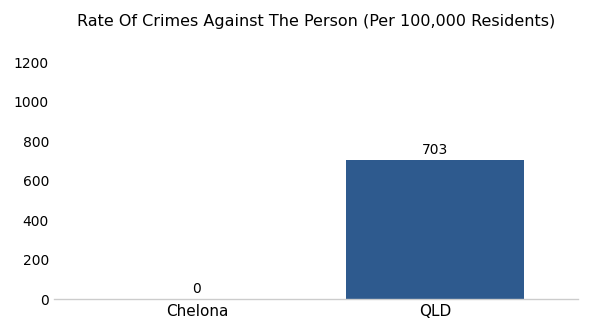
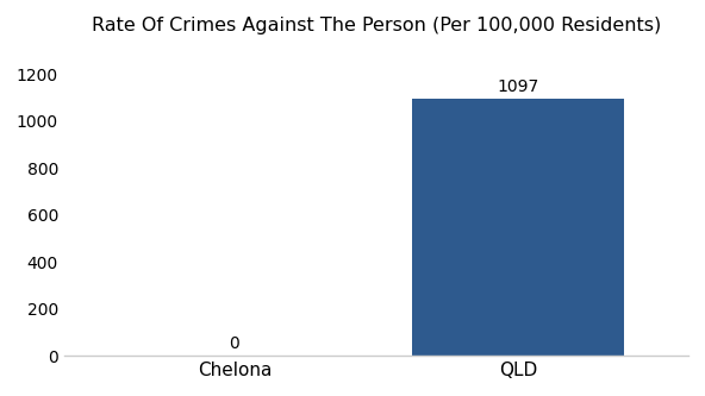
QLD: 703 -> 1097
